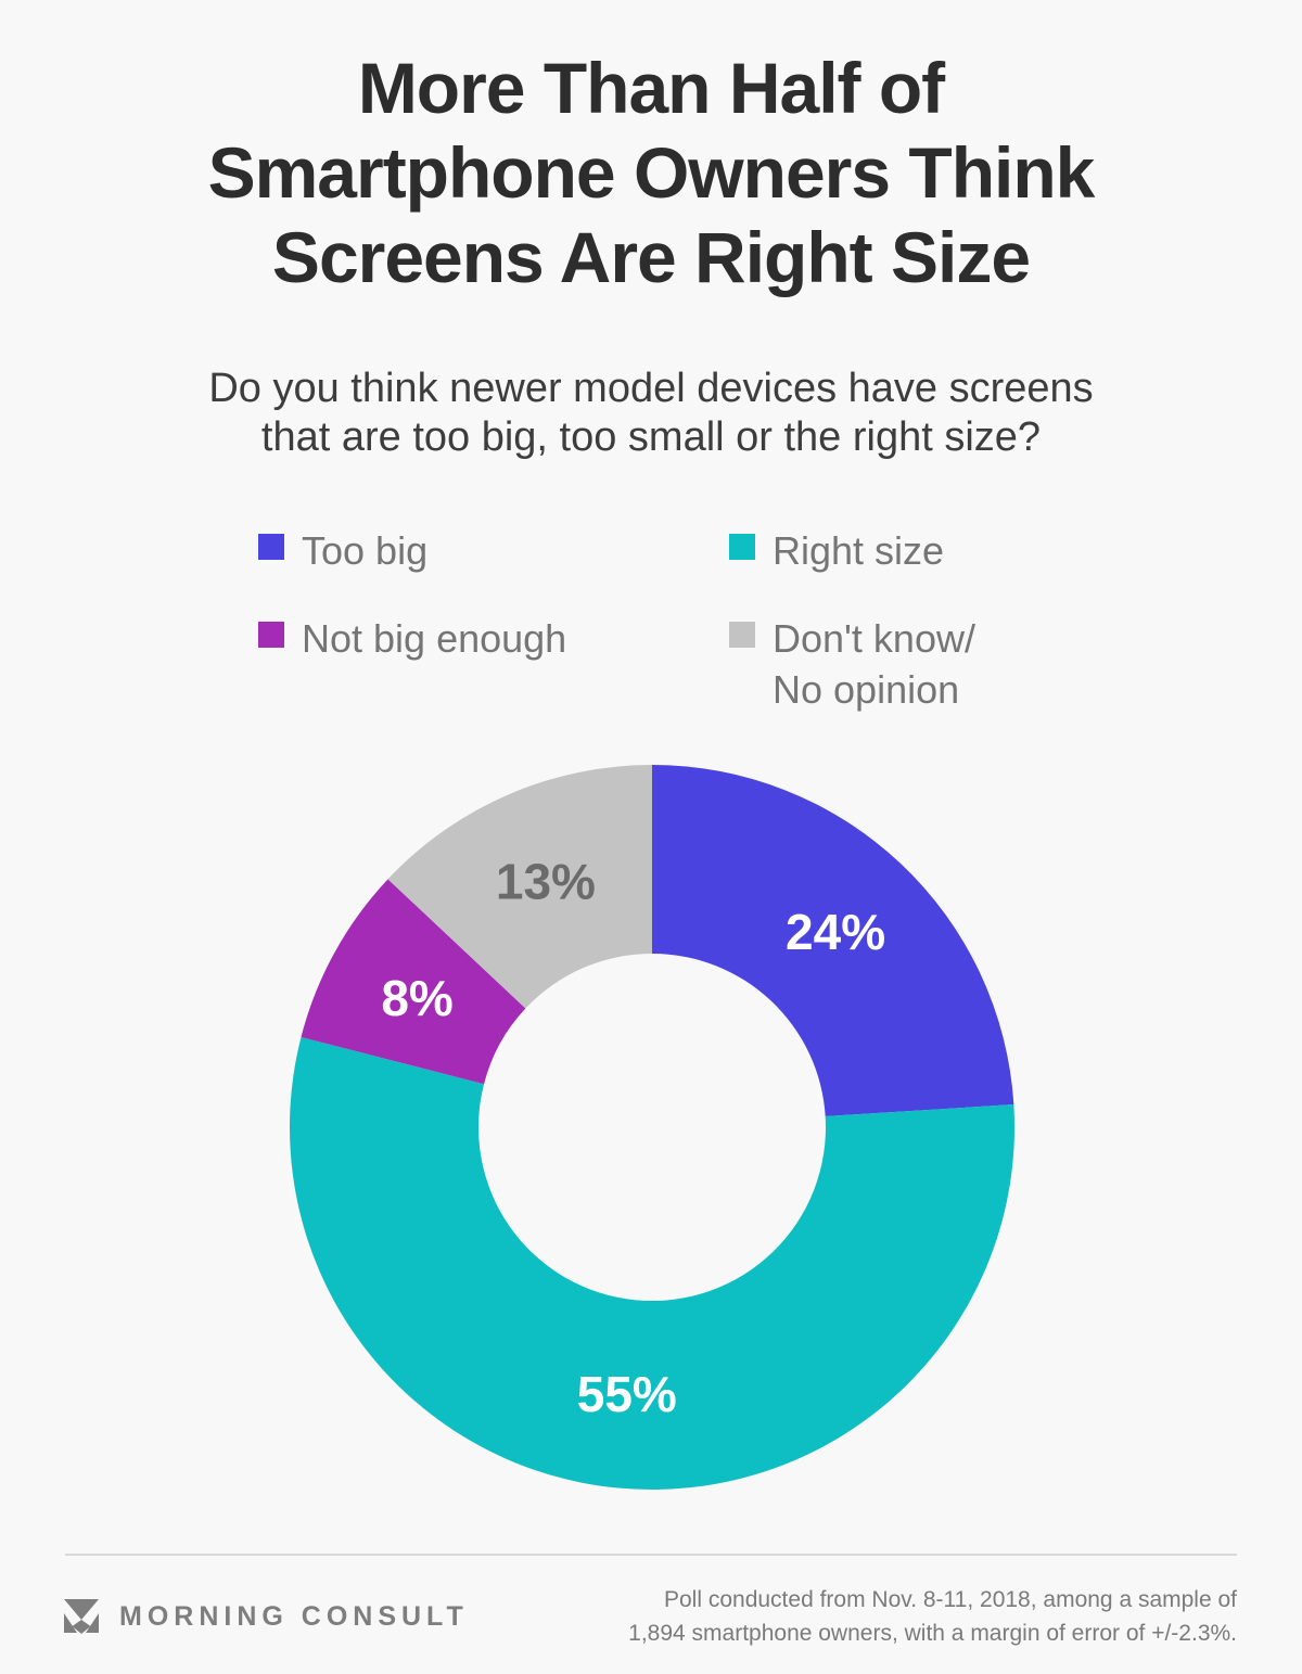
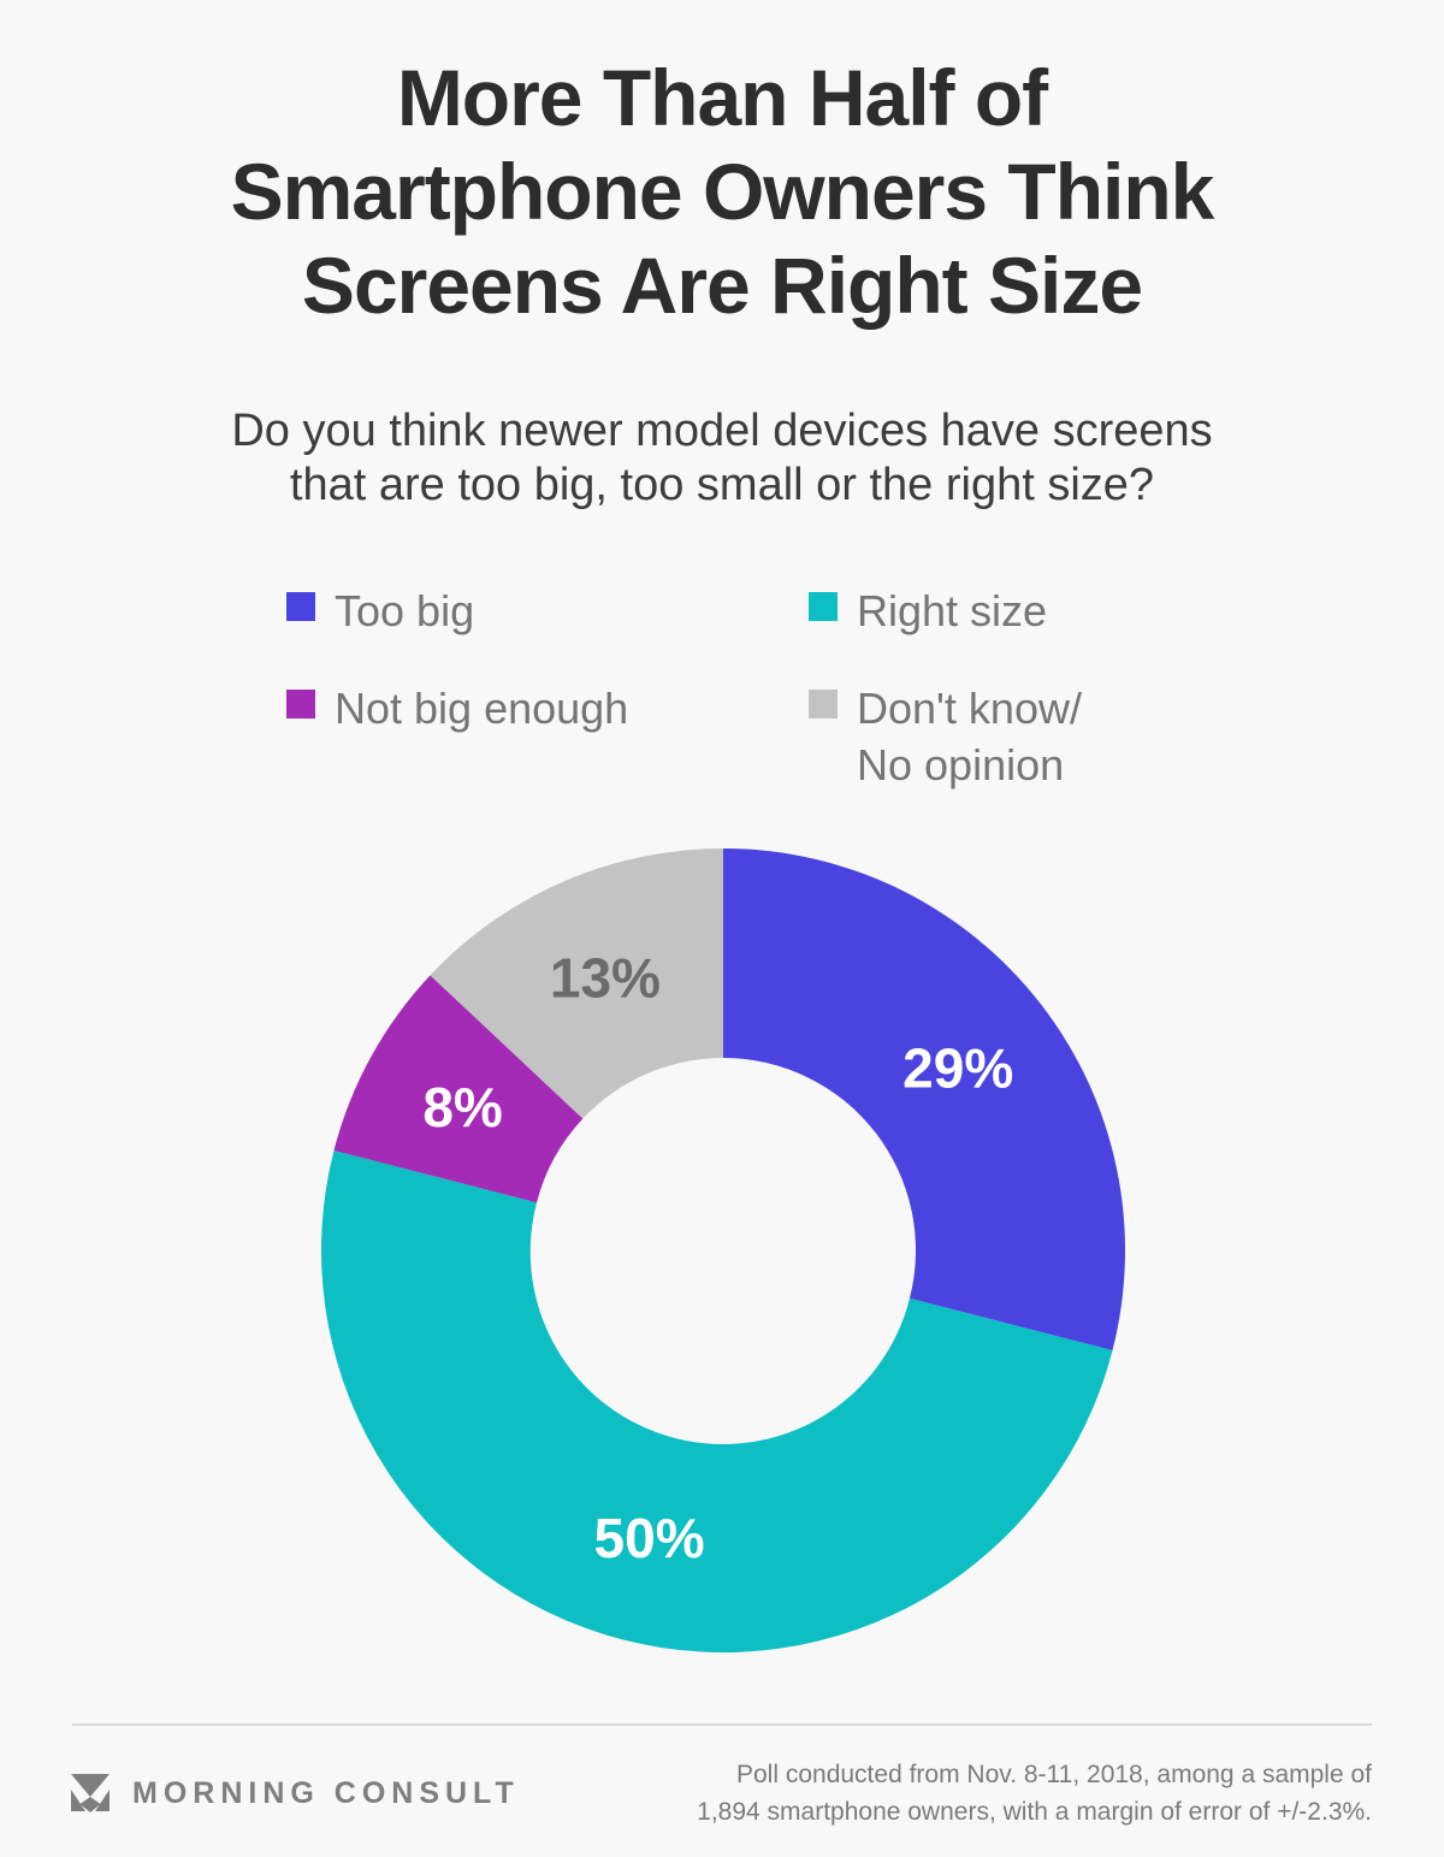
Too big: 24% -> 29%
Right size: 55% -> 50%
